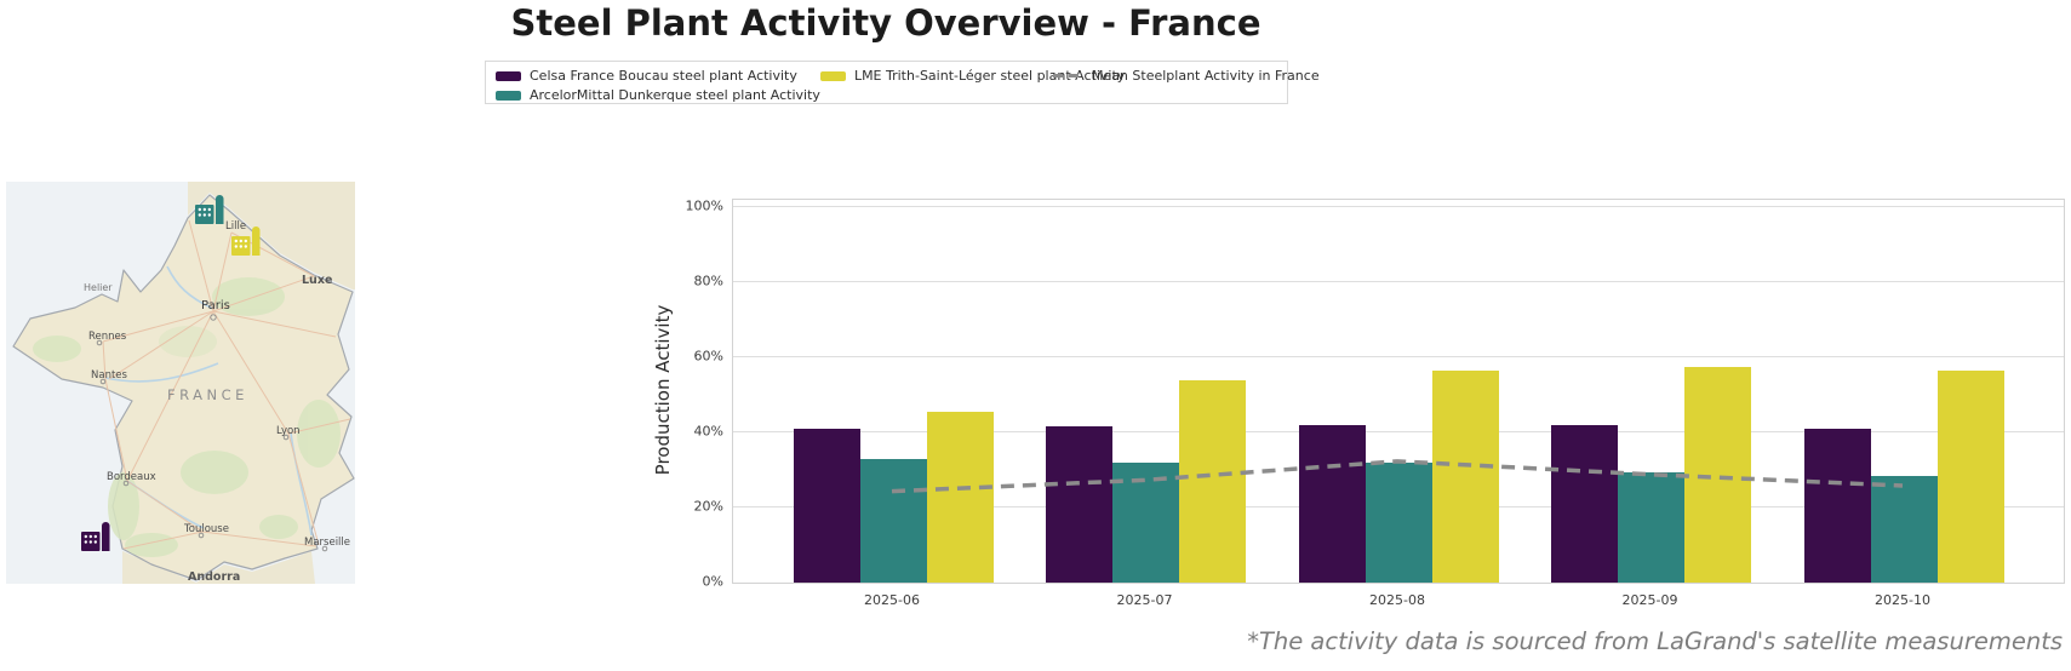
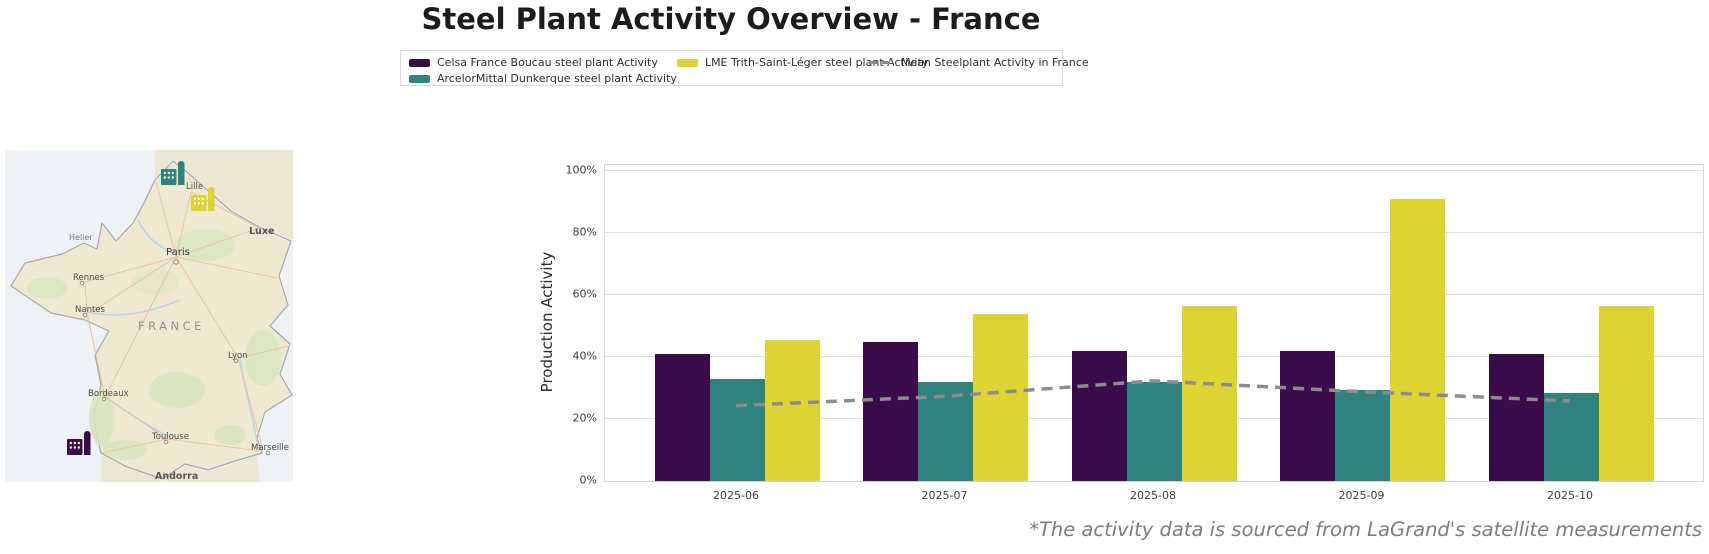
Celsa France Boucau steel plant Activity/2025-07: 42% -> 45%
LME Trith-Saint-Léger steel plant Activity/2025-09: 58% -> 91%
